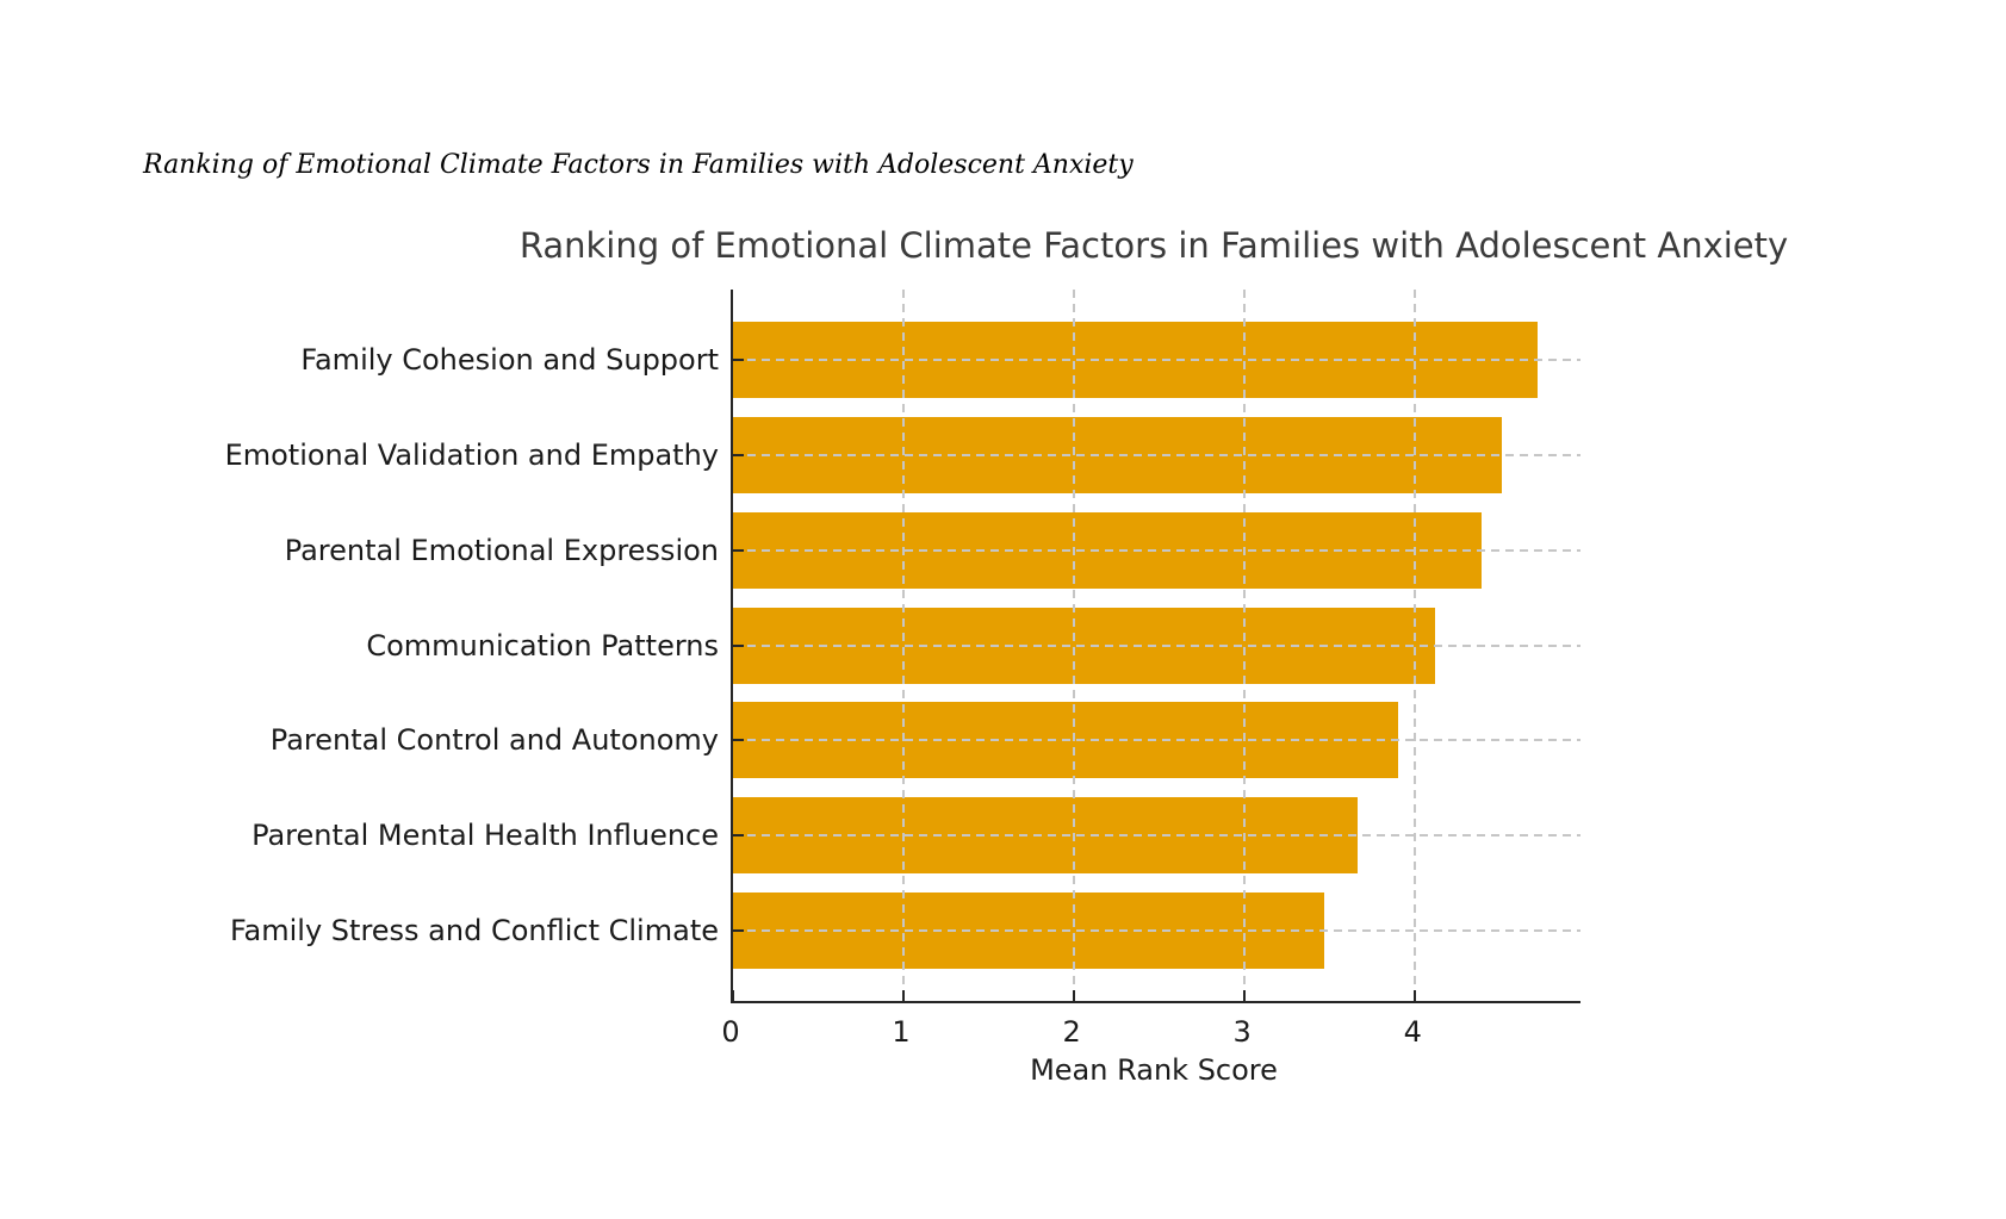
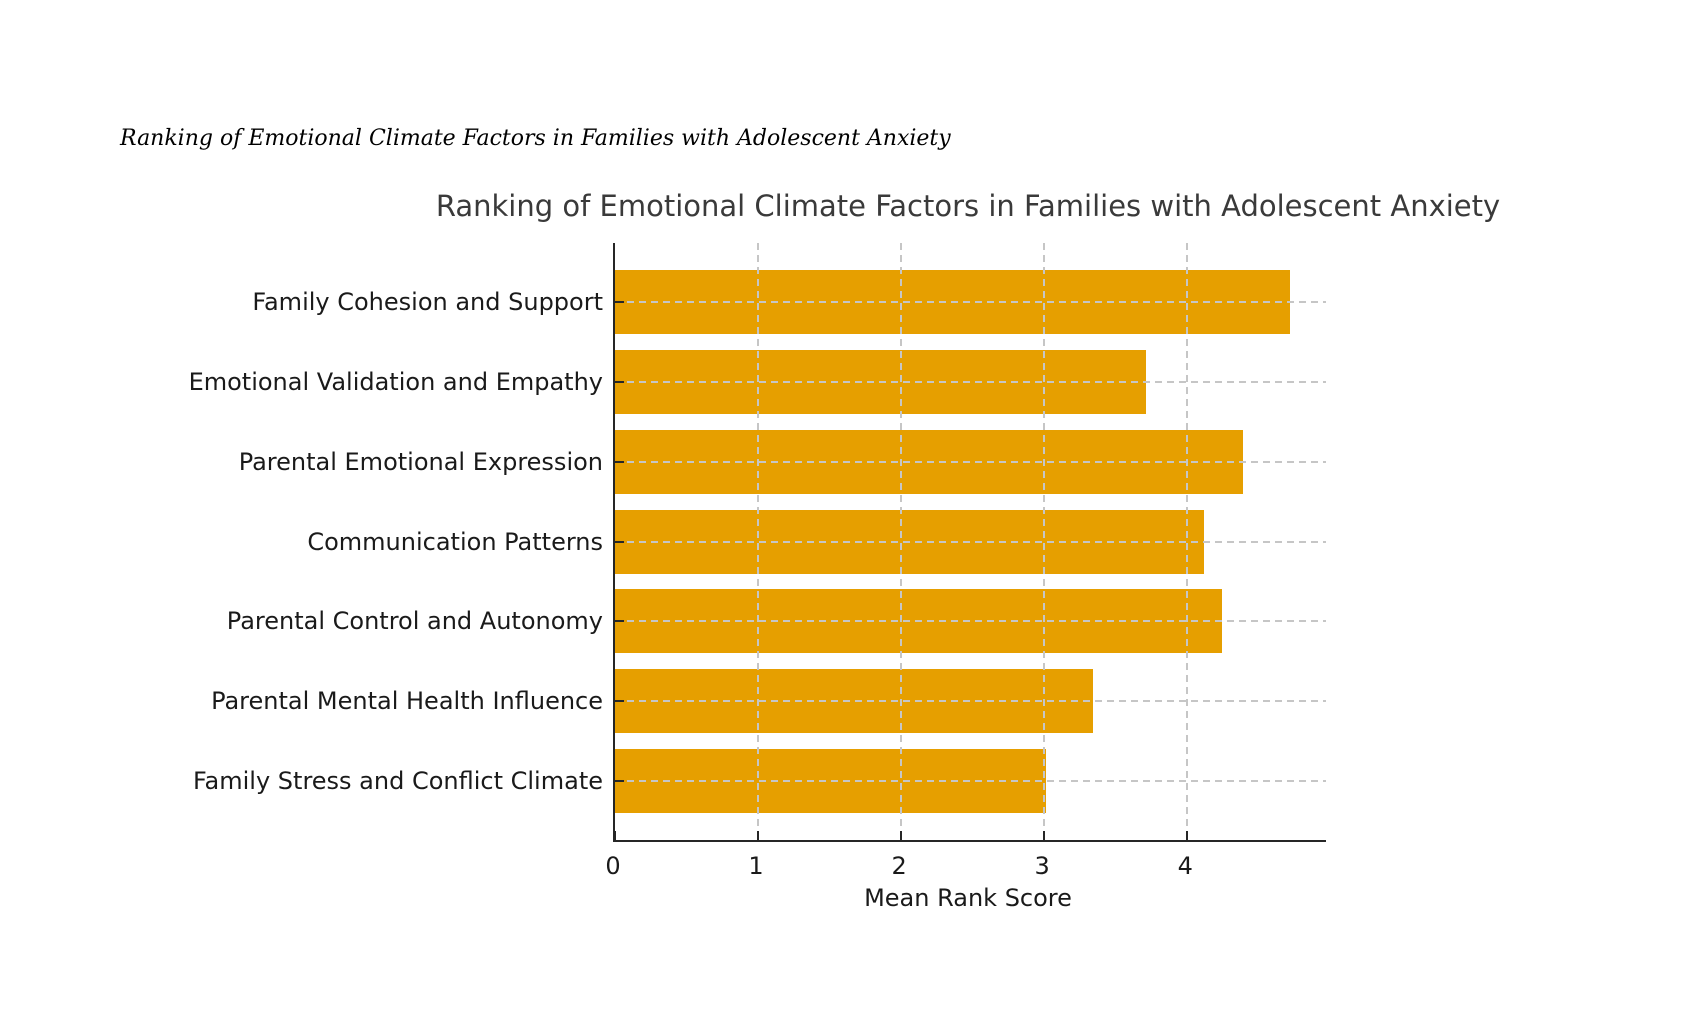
Emotional Validation and Empathy: 4.51 -> 3.71
Parental Control and Autonomy: 3.90 -> 4.24
Parental Mental Health Influence: 3.66 -> 3.34
Family Stress and Conflict Climate: 3.47 -> 3.01
